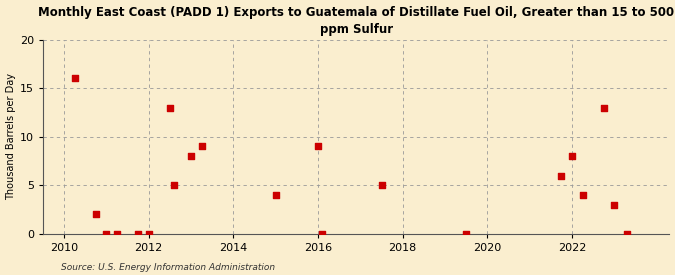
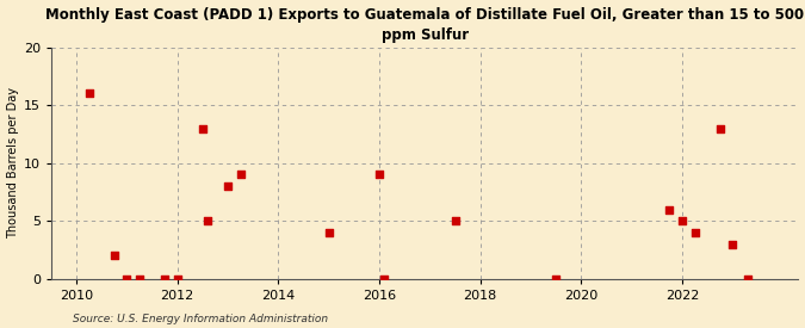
2022: 8 -> 5
